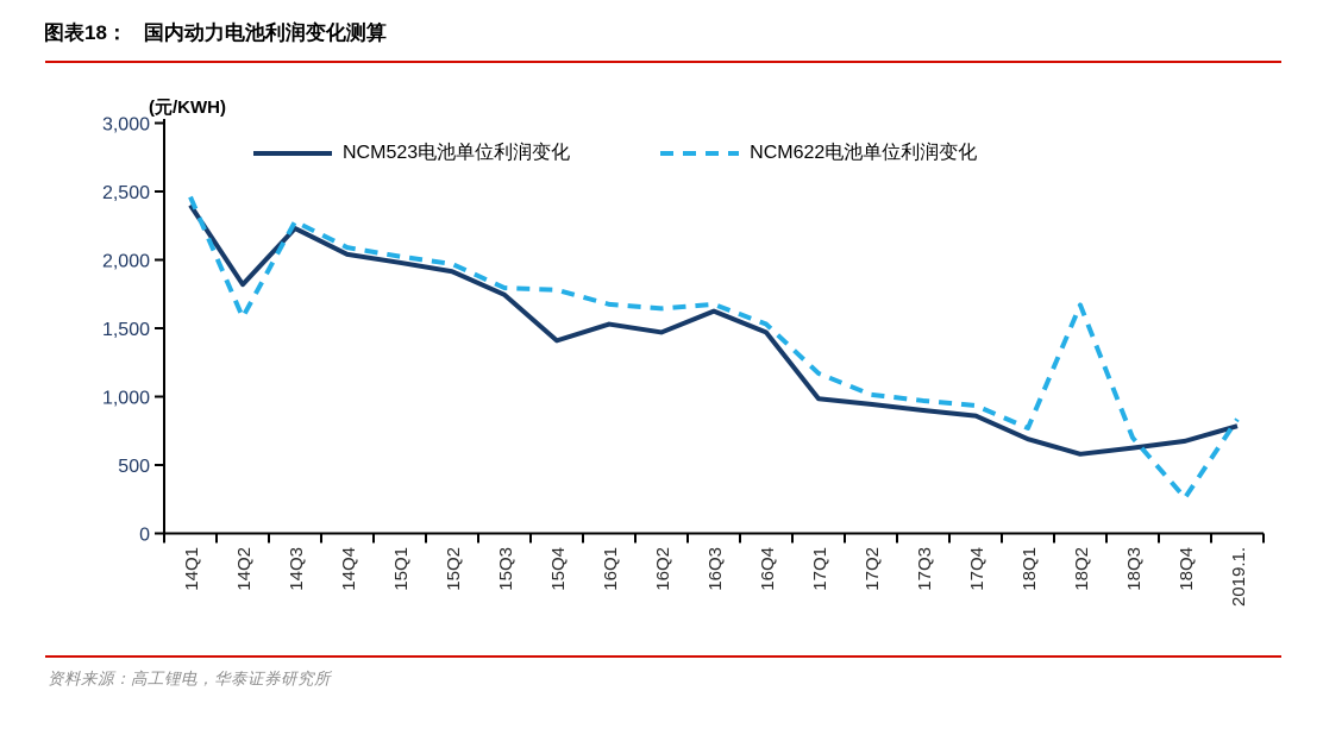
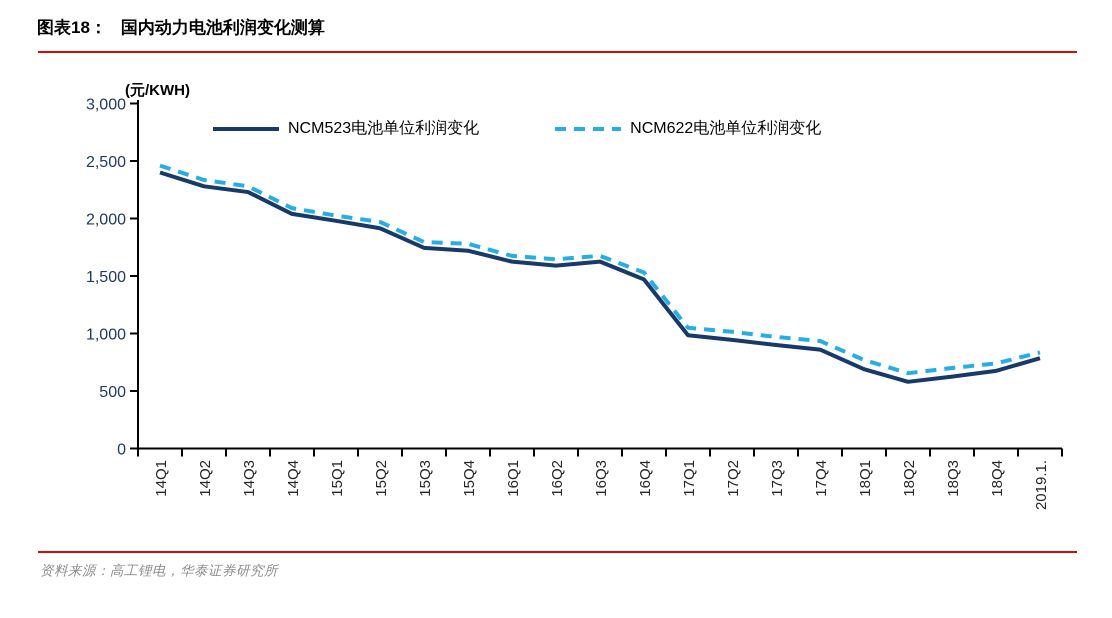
NCM523电池单位利润变化/14Q2: 1820 -> 2280
NCM622电池单位利润变化/14Q2: 1580 -> 2340
NCM523电池单位利润变化/15Q4: 1410 -> 1720
NCM523电池单位利润变化/16Q1: 1530 -> 1620
NCM523电池单位利润变化/16Q2: 1470 -> 1590
NCM622电池单位利润变化/17Q1: 1170 -> 1050
NCM622电池单位利润变化/18Q2: 1670 -> 660
NCM622电池单位利润变化/18Q4: 260 -> 740
